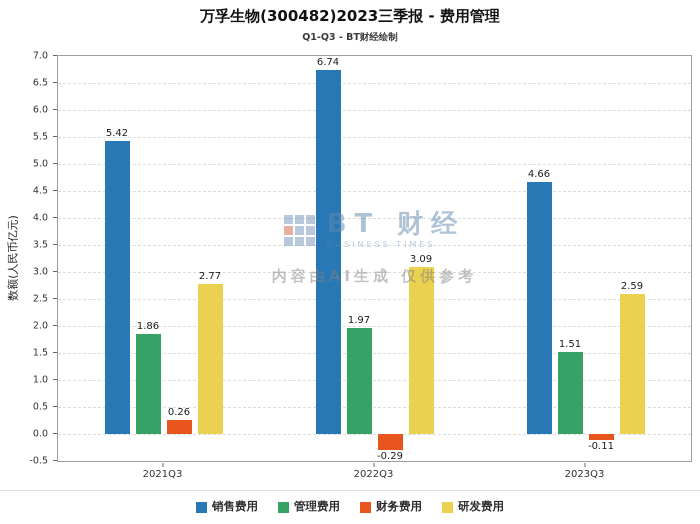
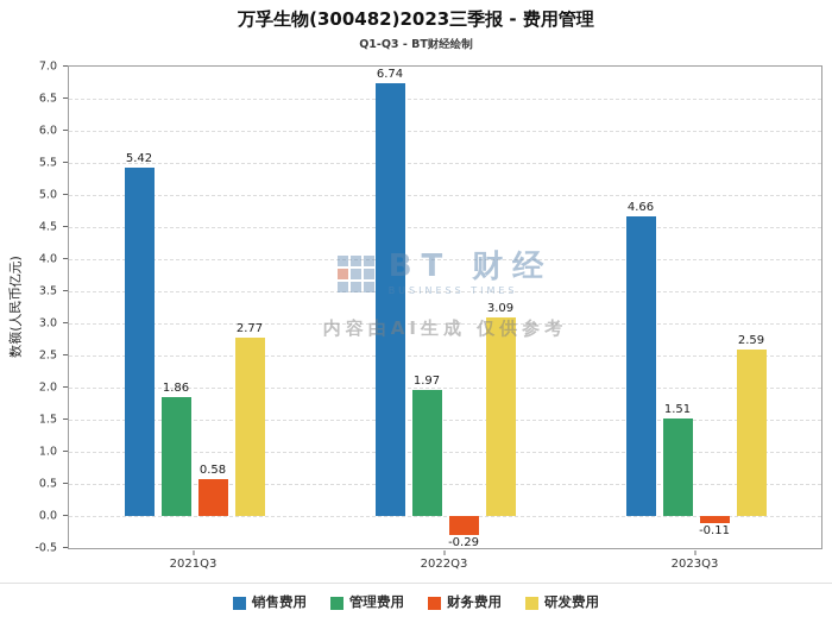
财务费用/2021Q3: 0.26 -> 0.58
